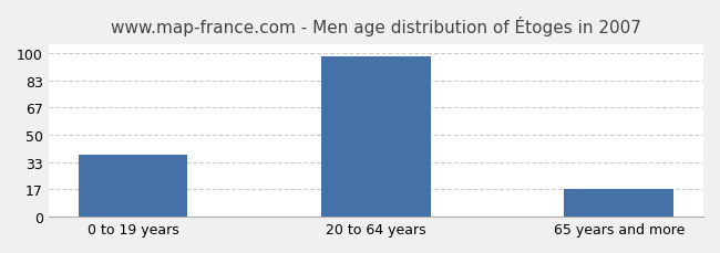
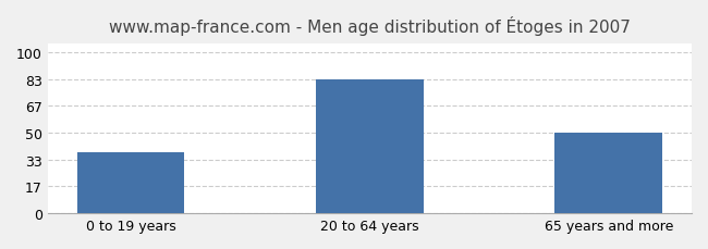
20 to 64 years: 98 -> 83
65 years and more: 17 -> 50
